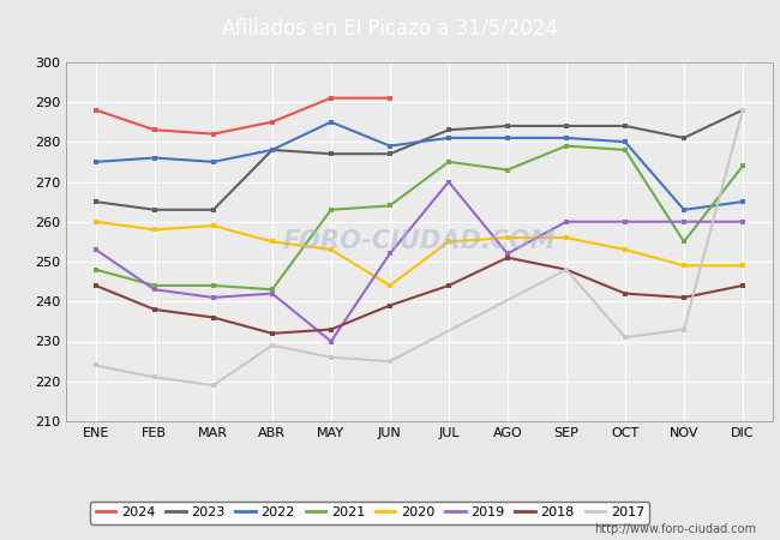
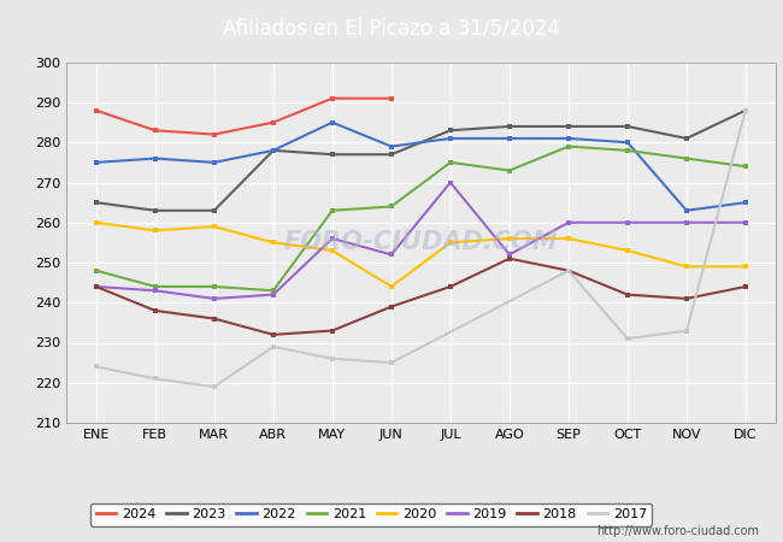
2019/ENE: 253 -> 244
2019/MAY: 230 -> 256
2021/NOV: 255 -> 276
